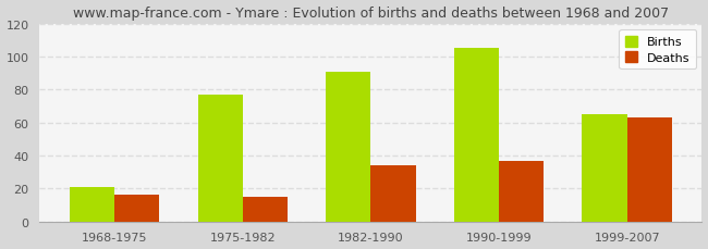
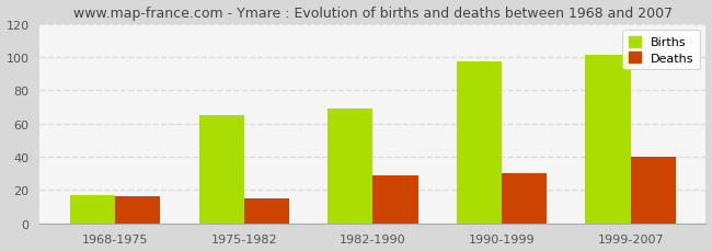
Births/1968-1975: 21 -> 17
Births/1975-1982: 77 -> 65
Births/1982-1990: 91 -> 69
Deaths/1982-1990: 34 -> 29
Births/1990-1999: 105 -> 97
Deaths/1990-1999: 37 -> 30
Births/1999-2007: 65 -> 101
Deaths/1999-2007: 63 -> 40
